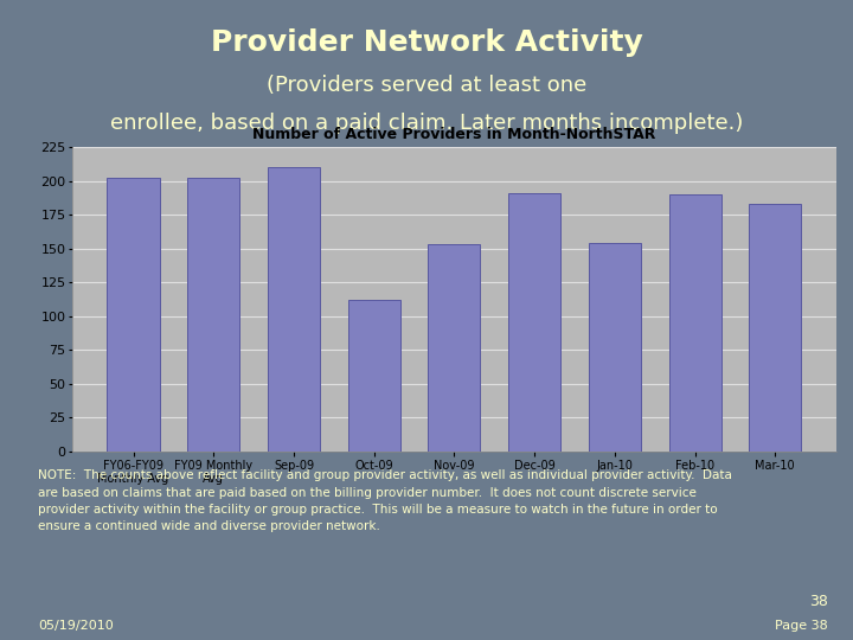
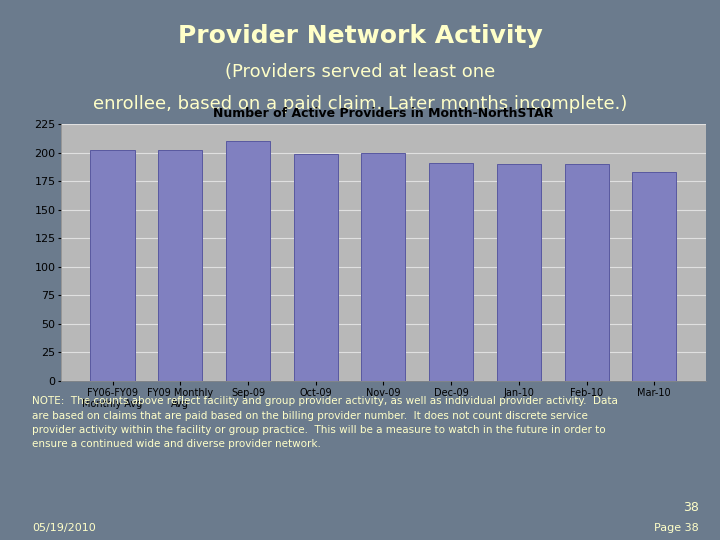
Oct-09: 112 -> 199
Nov-09: 153 -> 200
Jan-10: 154 -> 190
